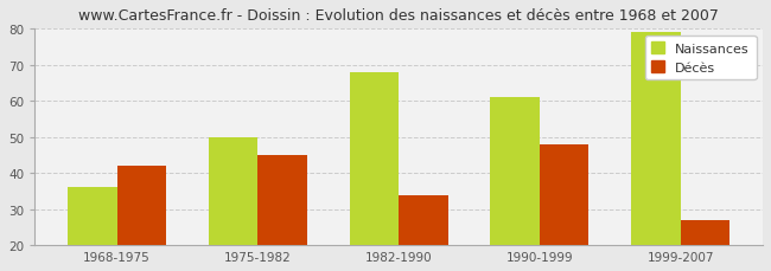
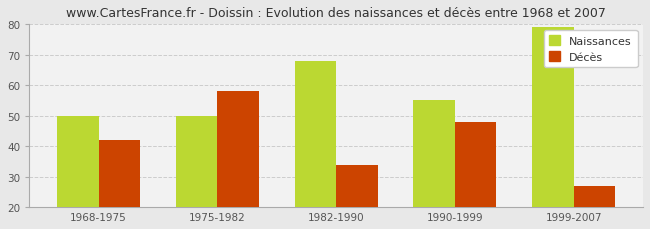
Naissances/1968-1975: 36 -> 50
Décès/1975-1982: 45 -> 58
Naissances/1990-1999: 61 -> 55
